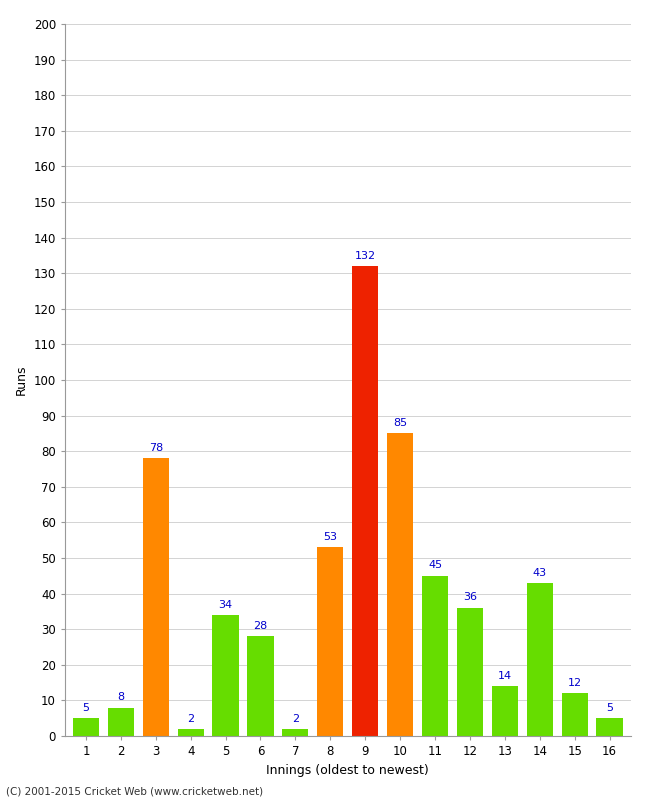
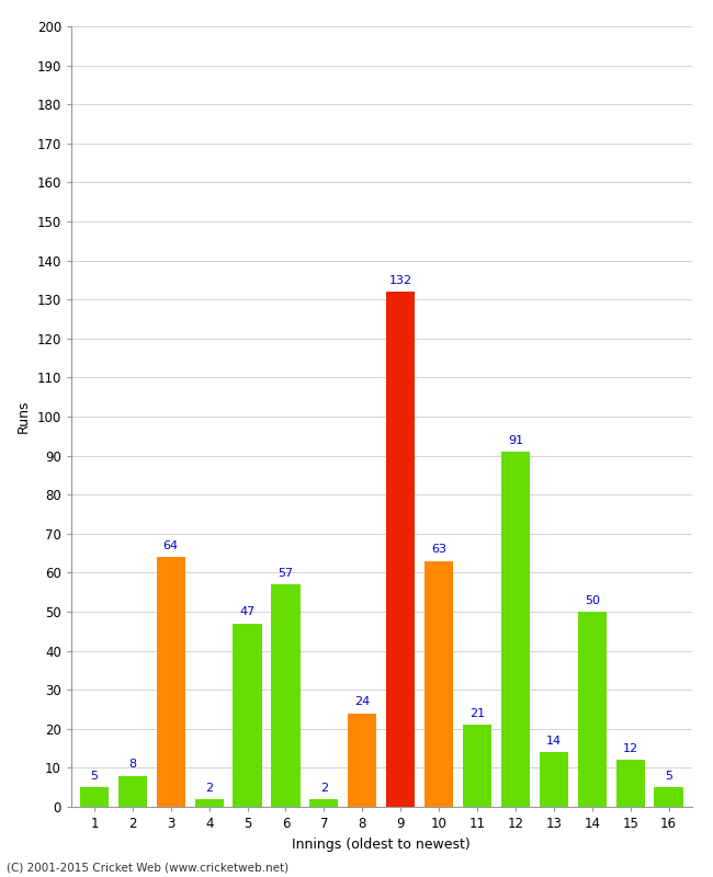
3: 78 -> 64
5: 34 -> 47
6: 28 -> 57
8: 53 -> 24
10: 85 -> 63
11: 45 -> 21
12: 36 -> 91
14: 43 -> 50
